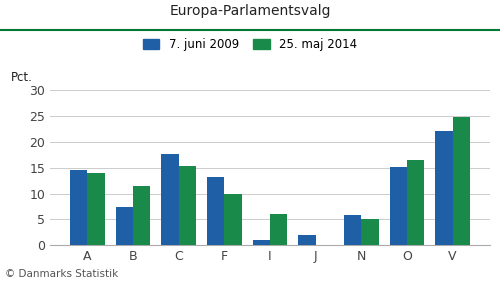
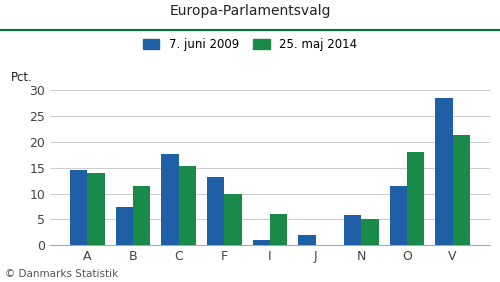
7. juni 2009/O: 15.2 -> 11.5
25. maj 2014/O: 16.6 -> 18.0
7. juni 2009/V: 22.2 -> 28.5
25. maj 2014/V: 24.8 -> 21.3
